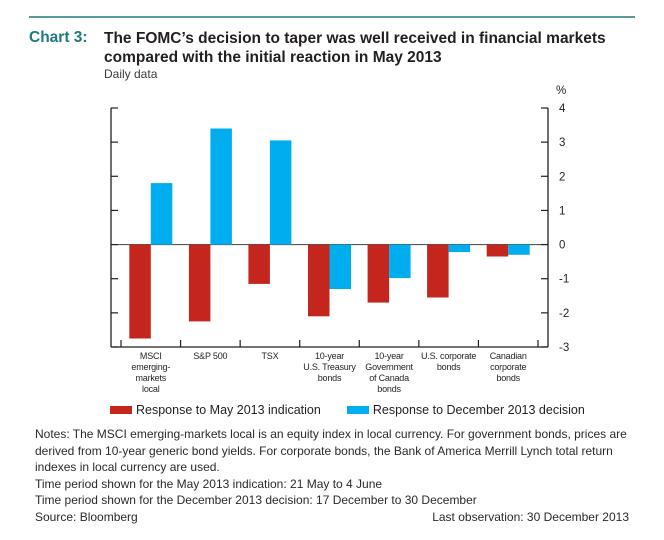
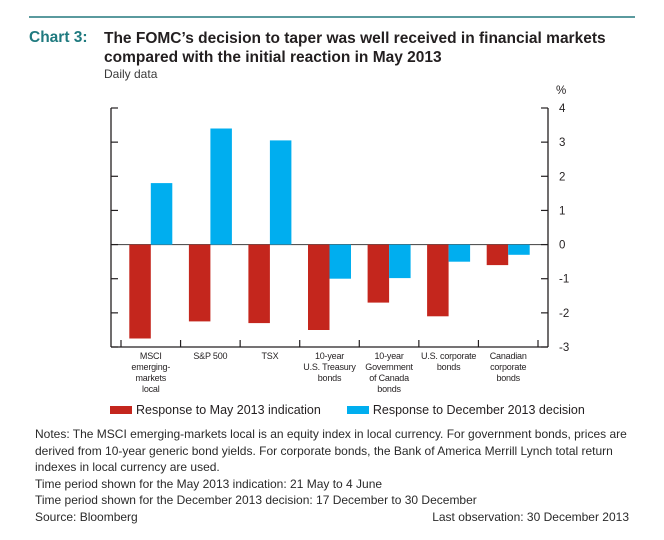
Response to May 2013 indication/TSX: -1.1 -> -2.3
Response to May 2013 indication/10-year U.S. Treasury bonds: -2.1 -> -2.5
Response to December 2013 decision/10-year U.S. Treasury bonds: -1.3 -> -1.0
Response to May 2013 indication/U.S. corporate bonds: -1.6 -> -2.1
Response to December 2013 decision/U.S. corporate bonds: -0.2 -> -0.5
Response to May 2013 indication/Canadian corporate bonds: -0.3 -> -0.6
